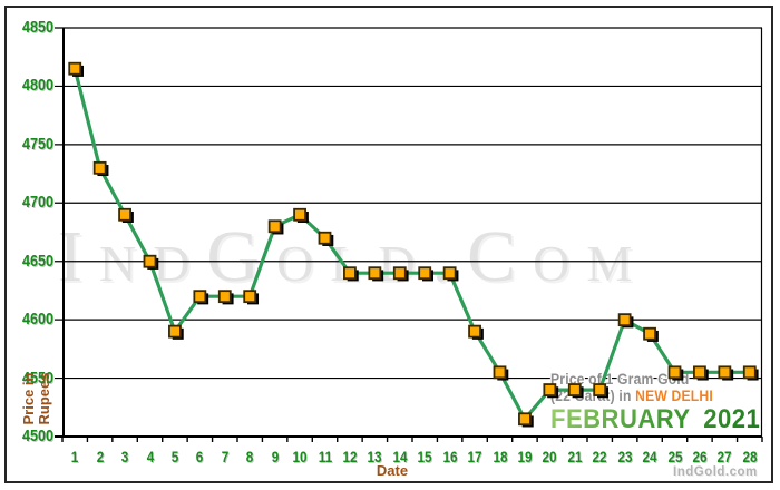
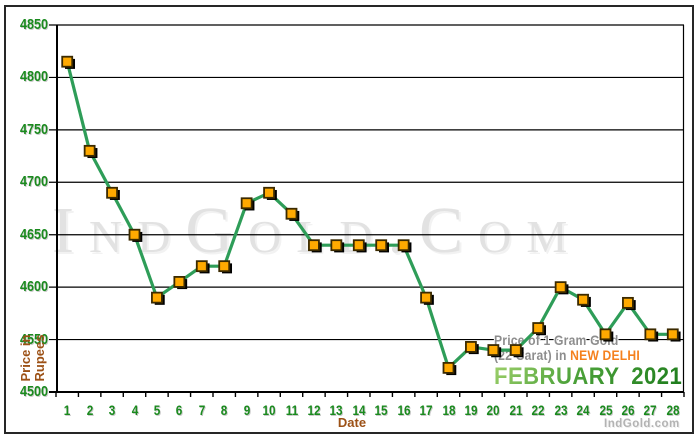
6: 4620 -> 4605
18: 4555 -> 4523
19: 4515 -> 4543
22: 4540 -> 4561
26: 4555 -> 4585
